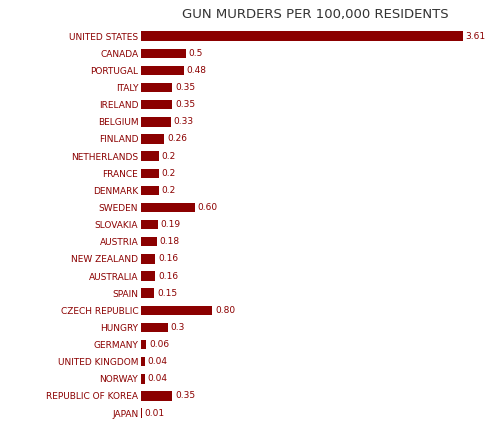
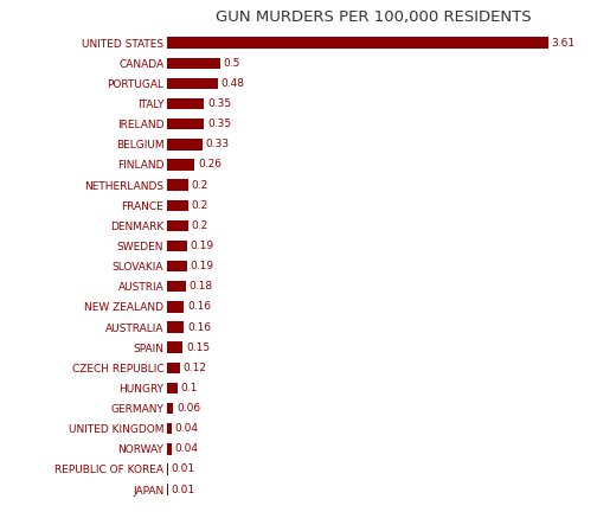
SWEDEN: 0.60 -> 0.19
CZECH REPUBLIC: 0.80 -> 0.12
HUNGRY: 0.3 -> 0.1
REPUBLIC OF KOREA: 0.35 -> 0.01
